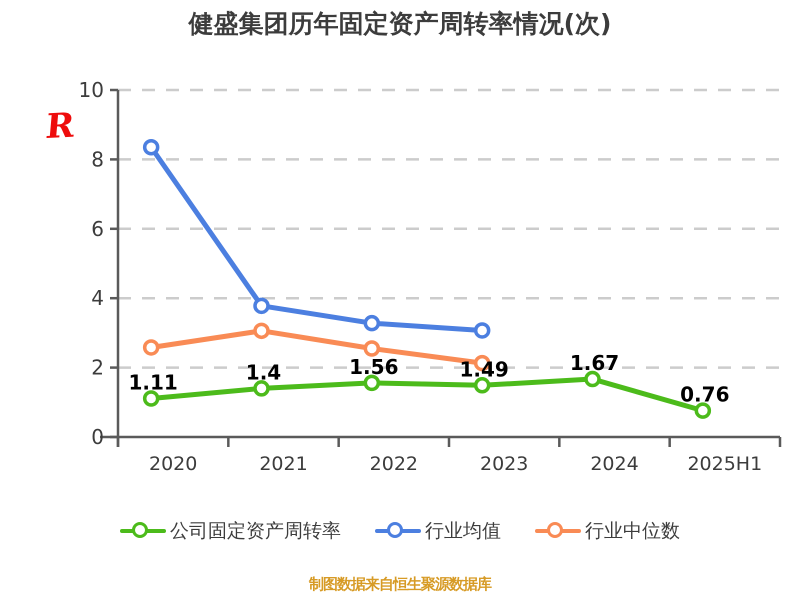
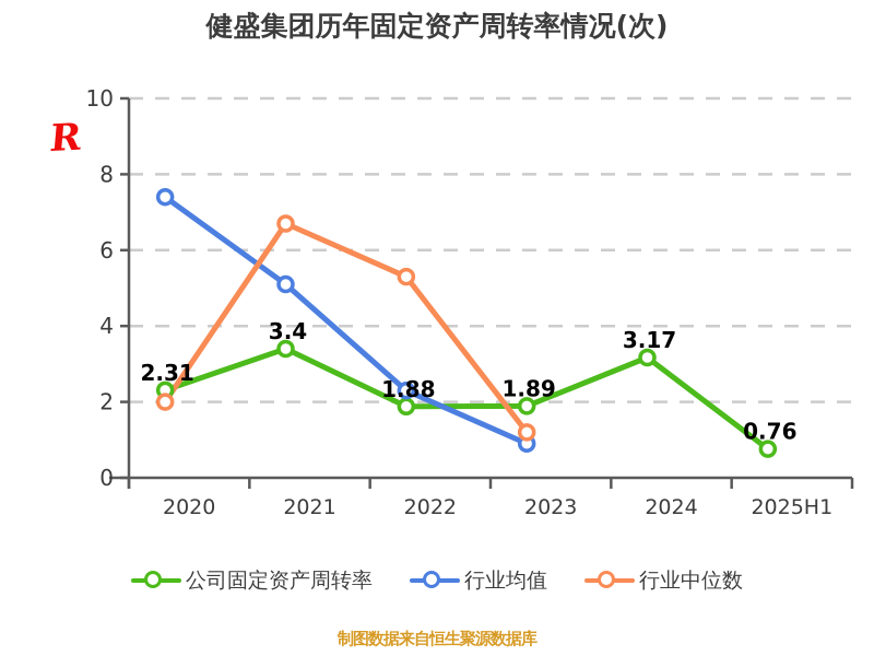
公司固定资产周转率/2020: 1.11 -> 2.31
行业均值/2020: 8.3 -> 7.4
行业中位数/2020: 2.6 -> 2.0
公司固定资产周转率/2021: 1.4 -> 3.4
行业均值/2021: 3.8 -> 5.1
行业中位数/2021: 3.1 -> 6.7
公司固定资产周转率/2022: 1.56 -> 1.88
行业均值/2022: 3.3 -> 2.3
行业中位数/2022: 2.5 -> 5.3
公司固定资产周转率/2023: 1.49 -> 1.89
行业均值/2023: 3.1 -> 0.9
行业中位数/2023: 2.1 -> 1.2
公司固定资产周转率/2024: 1.67 -> 3.17
